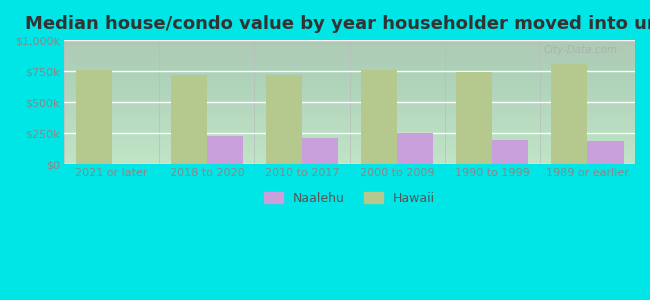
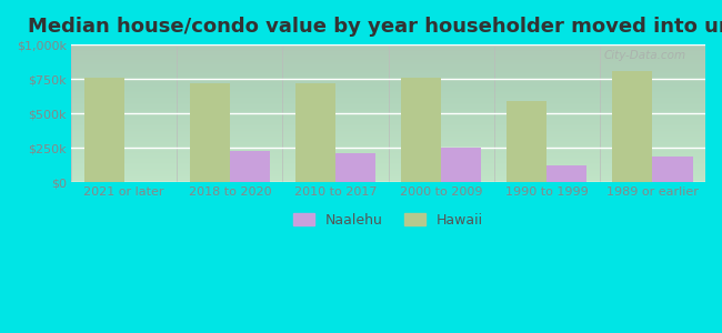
Hawaii/1990 to 1999: $740k -> $590k
Naalehu/1990 to 1999: $200k -> $120k
